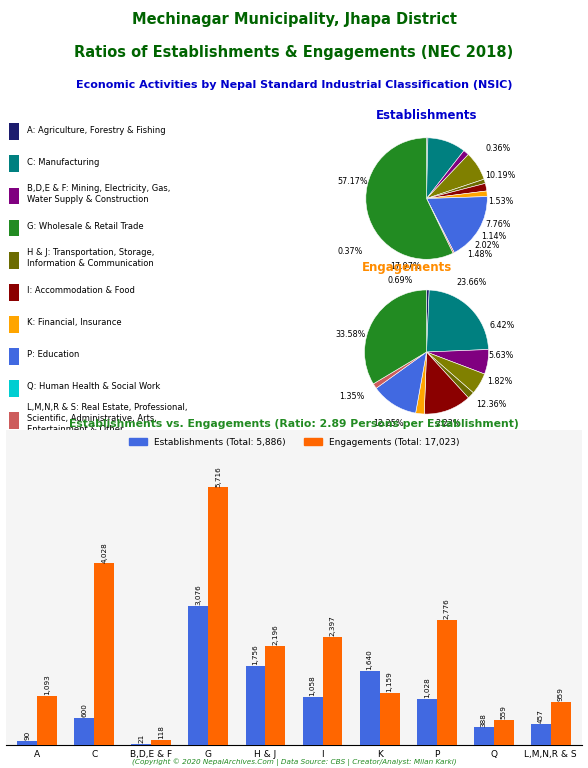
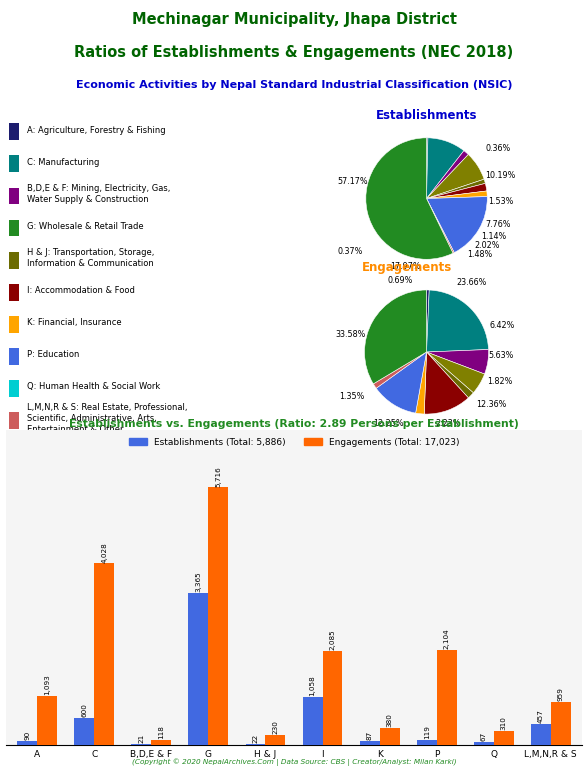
Establishments (Total: 5,886)/G: 3,076 -> 3,365
Establishments (Total: 5,886)/H & J: 1,756 -> 22
Engagements (Total: 17,023)/H & J: 2,196 -> 230
Engagements (Total: 17,023)/I: 2,397 -> 2,085
Establishments (Total: 5,886)/K: 1,640 -> 87
Engagements (Total: 17,023)/K: 1,159 -> 380
Establishments (Total: 5,886)/P: 1,028 -> 119
Engagements (Total: 17,023)/P: 2,776 -> 2,104
Establishments (Total: 5,886)/Q: 388 -> 67
Engagements (Total: 17,023)/Q: 559 -> 310
